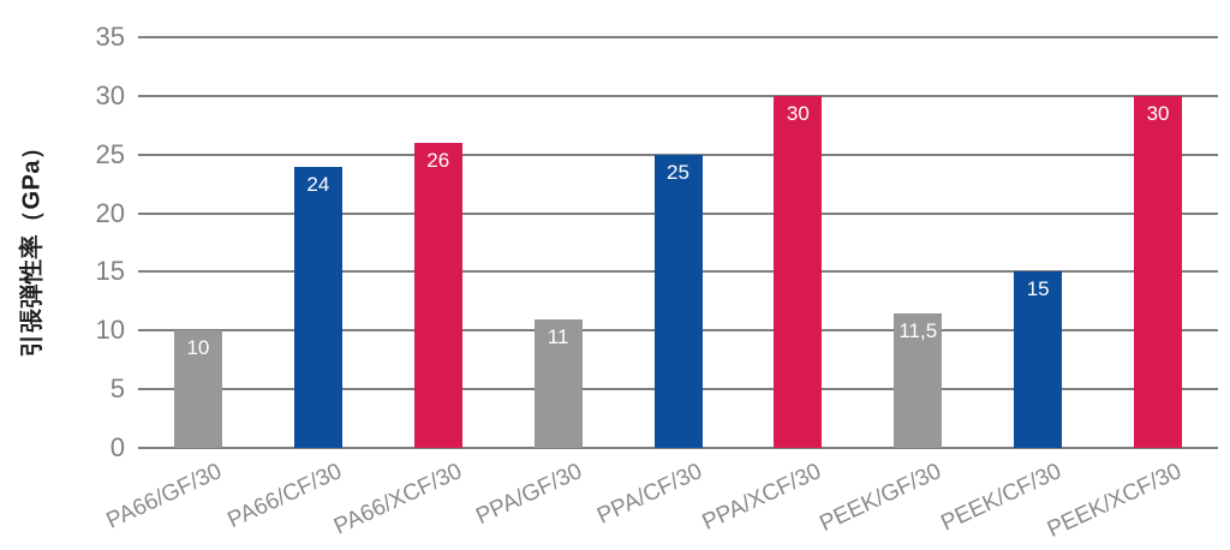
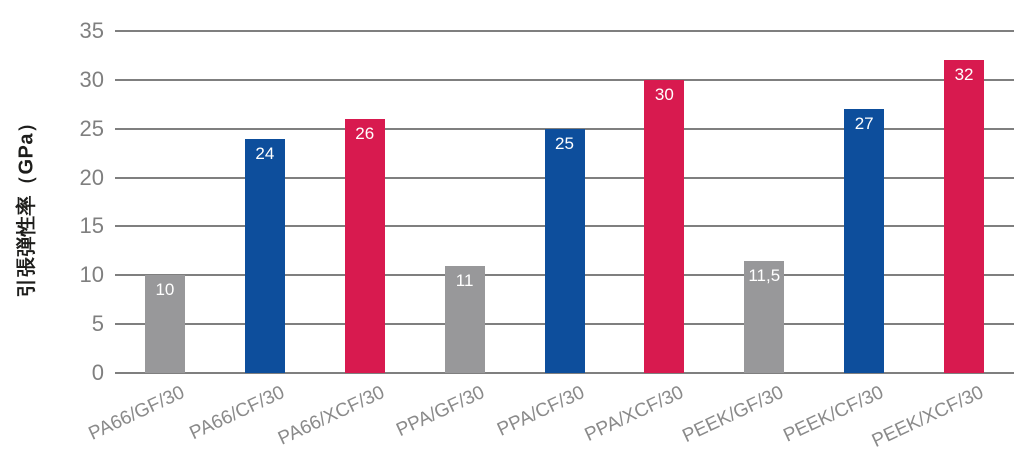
PEEK/CF/30: 15 -> 27
PEEK/XCF/30: 30 -> 32
